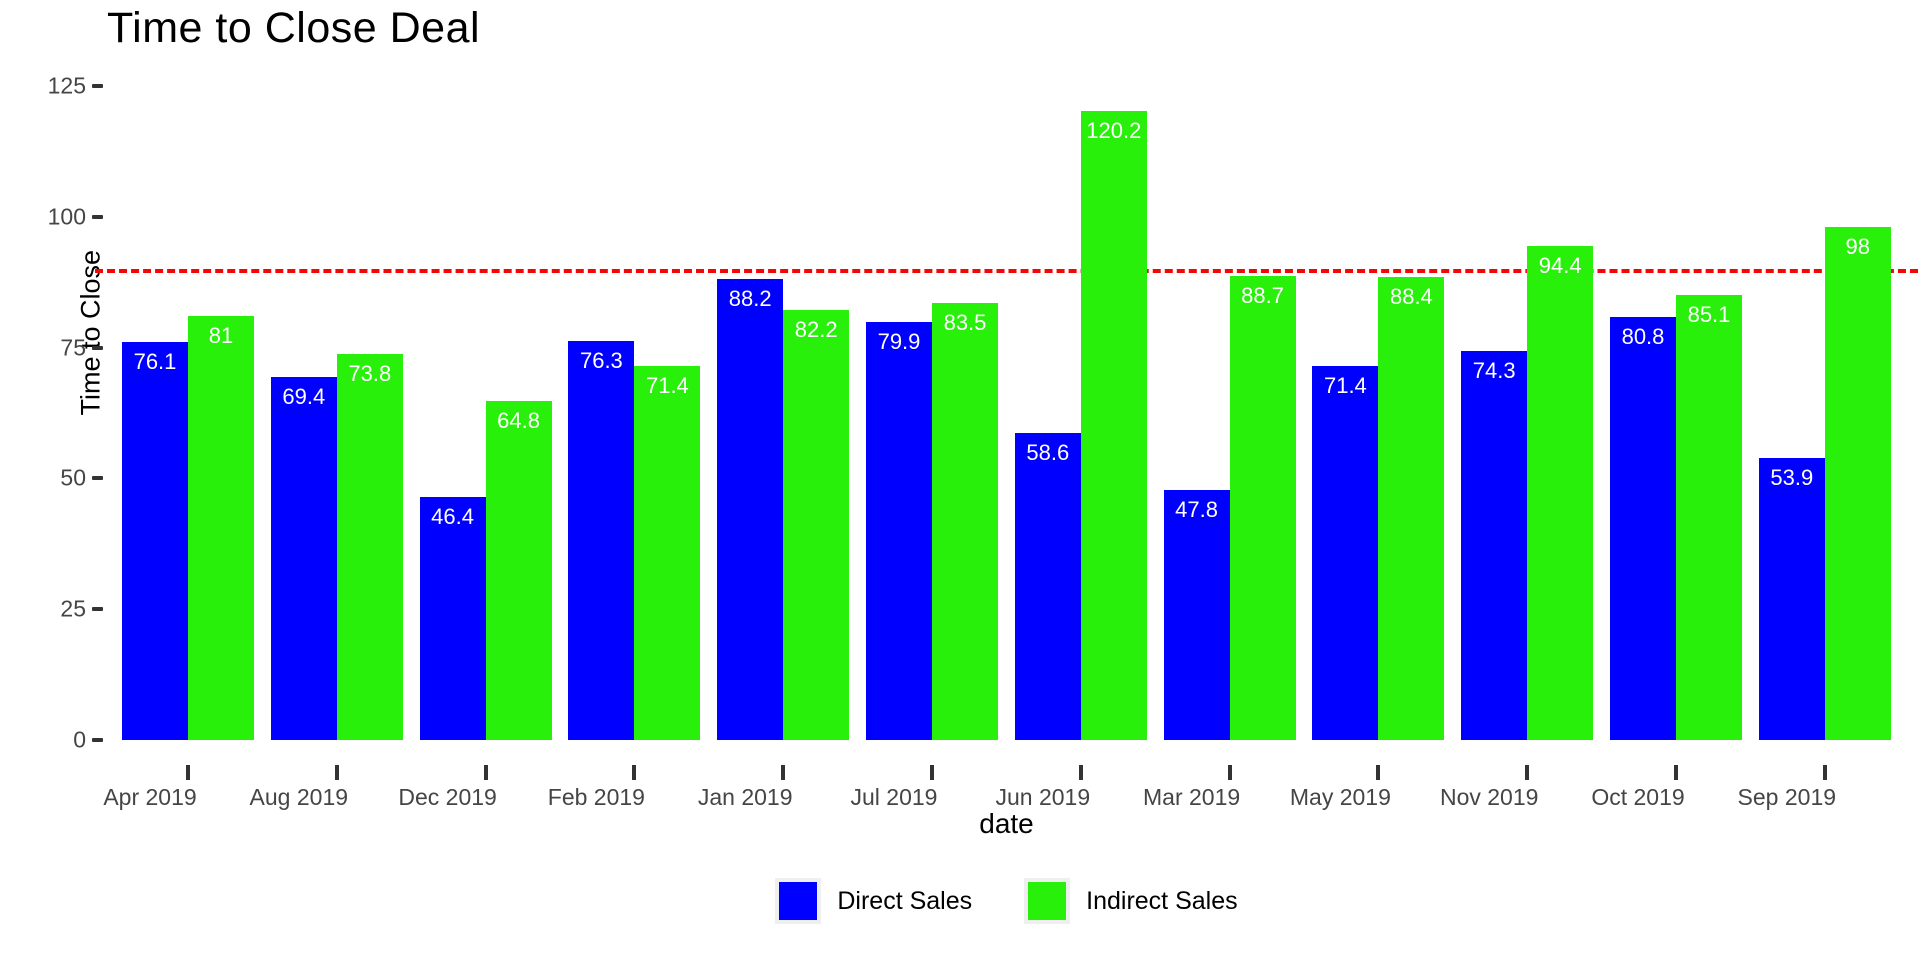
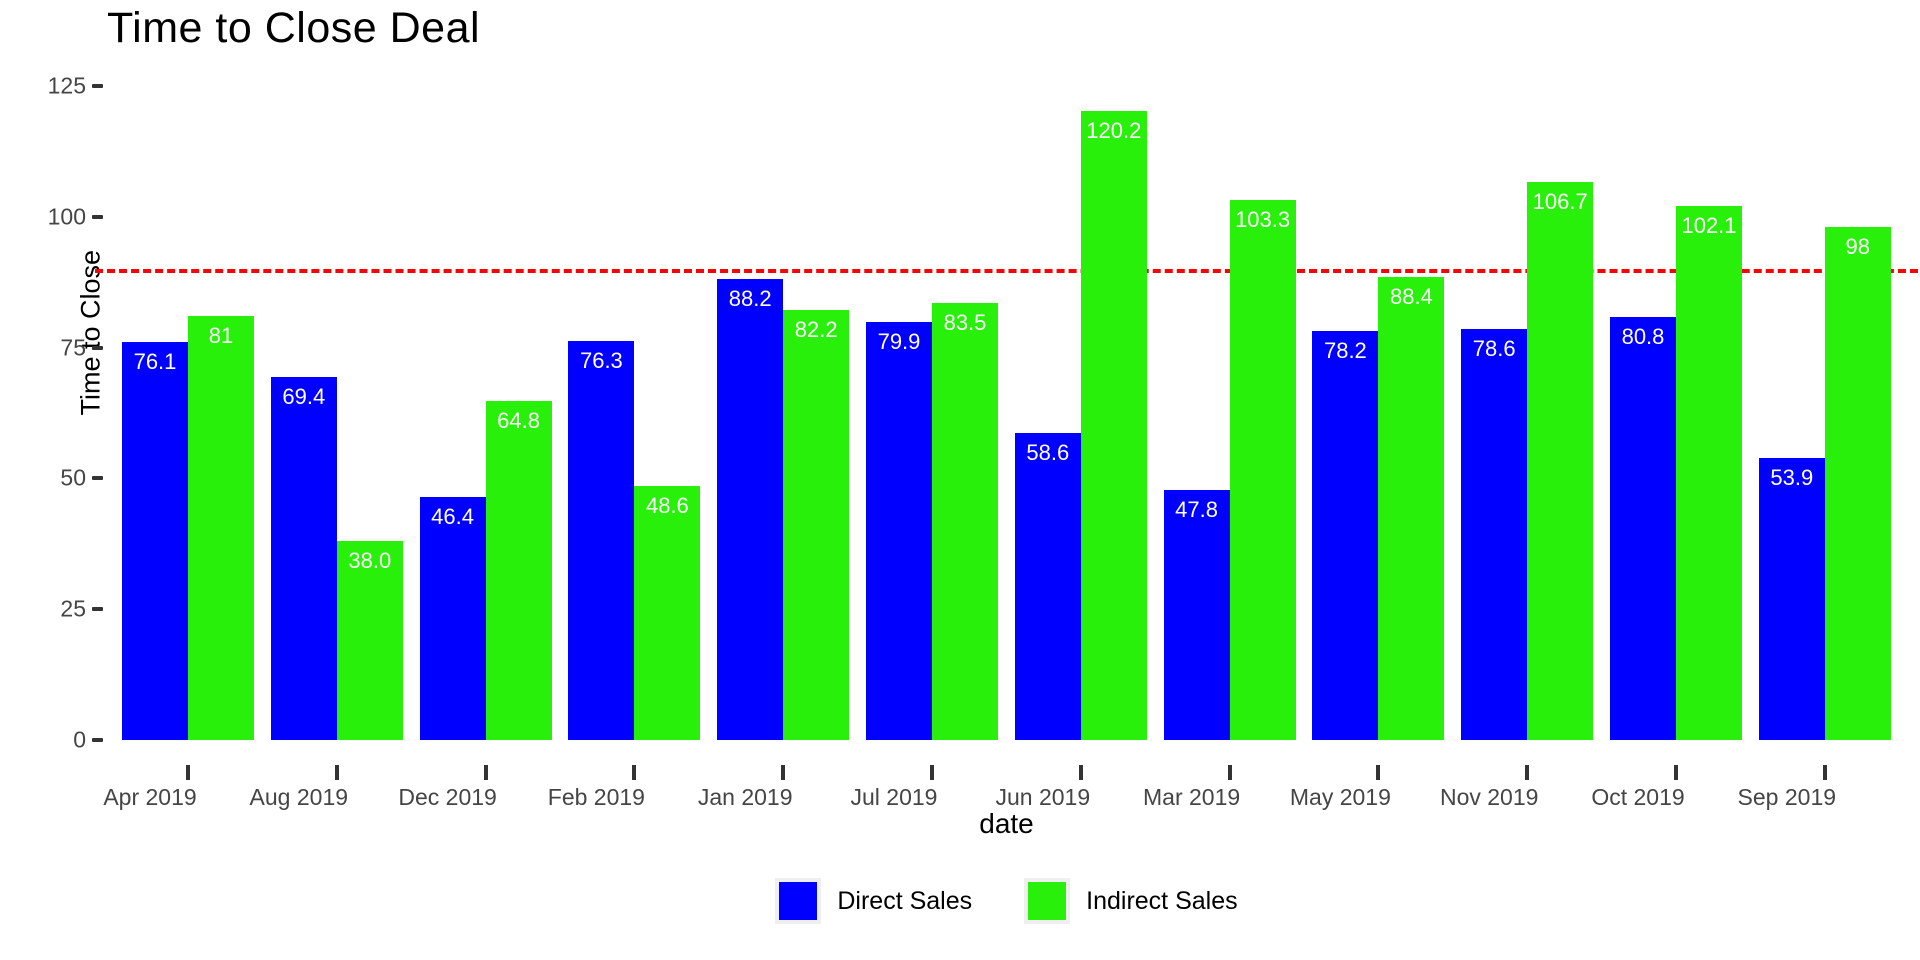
Indirect Sales/Aug 2019: 73.8 -> 38.0
Indirect Sales/Feb 2019: 71.4 -> 48.6
Indirect Sales/Mar 2019: 88.7 -> 103.3
Direct Sales/May 2019: 71.4 -> 78.2
Direct Sales/Nov 2019: 74.3 -> 78.6
Indirect Sales/Nov 2019: 94.4 -> 106.7
Indirect Sales/Oct 2019: 85.1 -> 102.1
